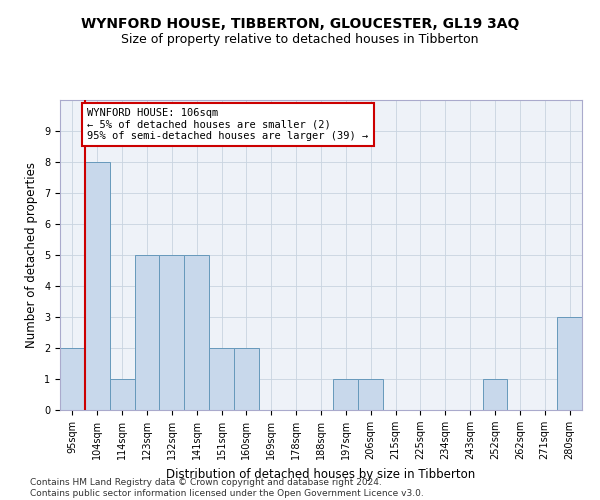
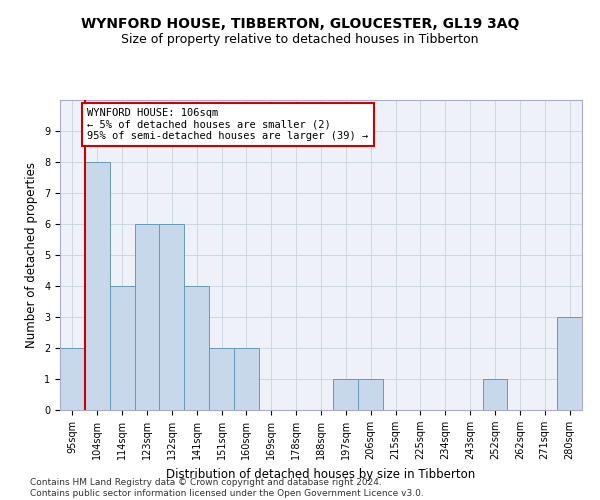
114sqm: 1 -> 4
123sqm: 5 -> 6
132sqm: 5 -> 6
141sqm: 5 -> 4
